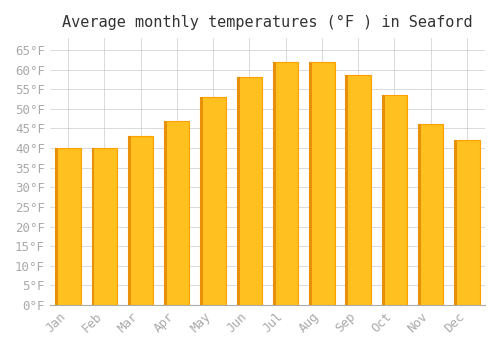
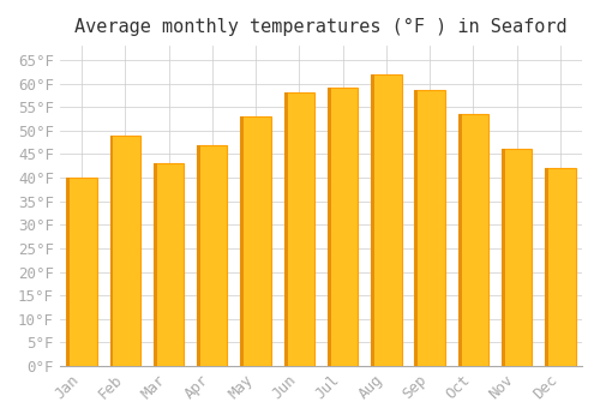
Feb: 40.0°F -> 49.0°F
Jul: 62.0°F -> 59.0°F
